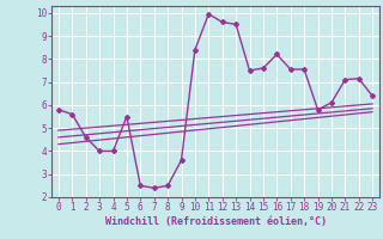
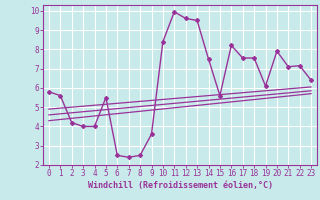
2: 4.6 -> 4.2
15: 7.6 -> 5.6
19: 5.8 -> 6.1
20: 6.1 -> 7.9
